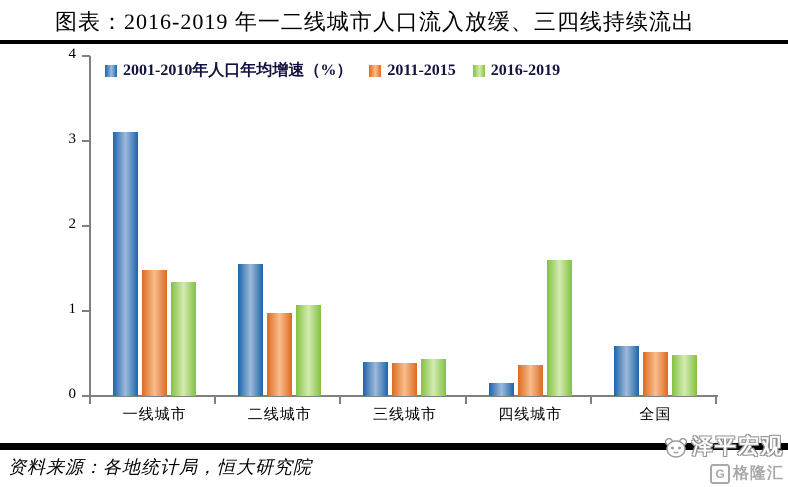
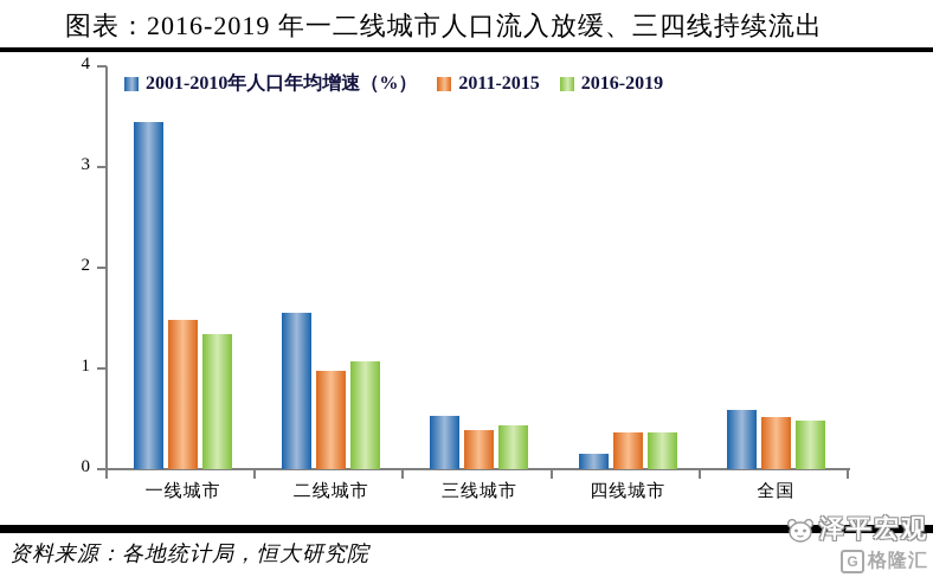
2001-2010年人口年均增速（%）/一线城市: 3.1 -> 3.5
2001-2010年人口年均增速（%）/三线城市: 0.4 -> 0.5
2016-2019/四线城市: 1.6 -> 0.4
